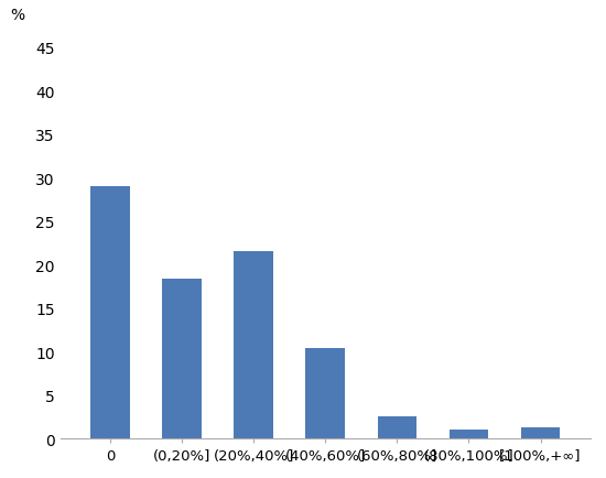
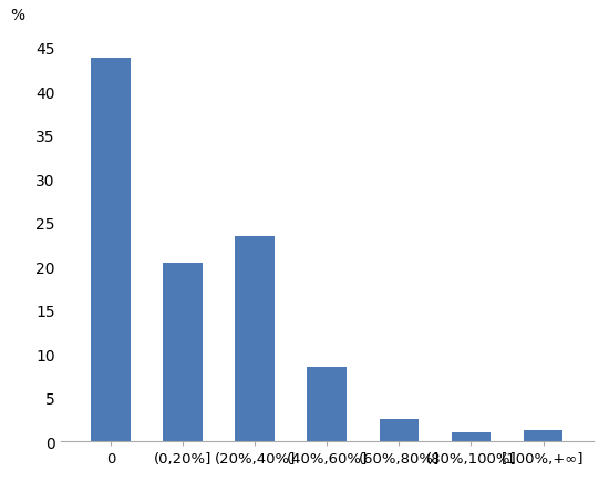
0: 29.0 -> 43.9
(0,20%]: 18.4 -> 20.4
(20%,40%]: 21.6 -> 23.4
(40%,60%]: 10.4 -> 8.5
